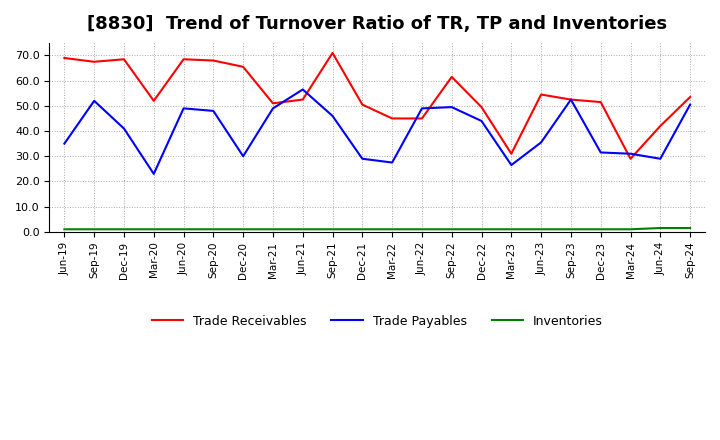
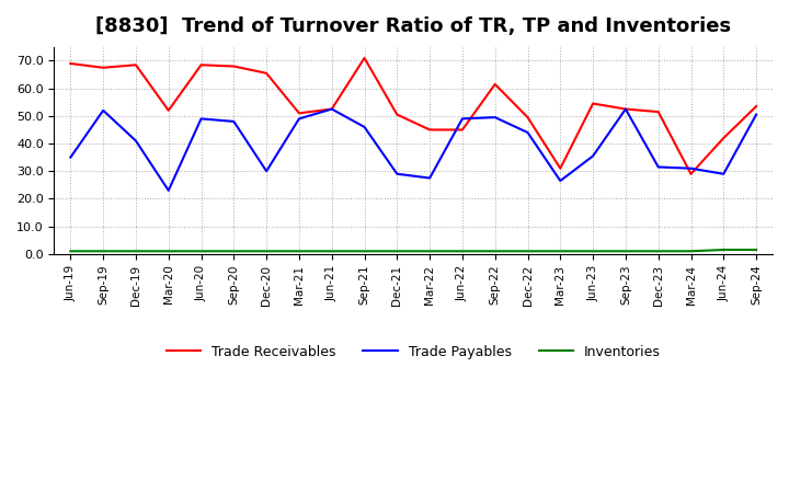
Trade Payables/Jun-21: 56.5 -> 52.5
